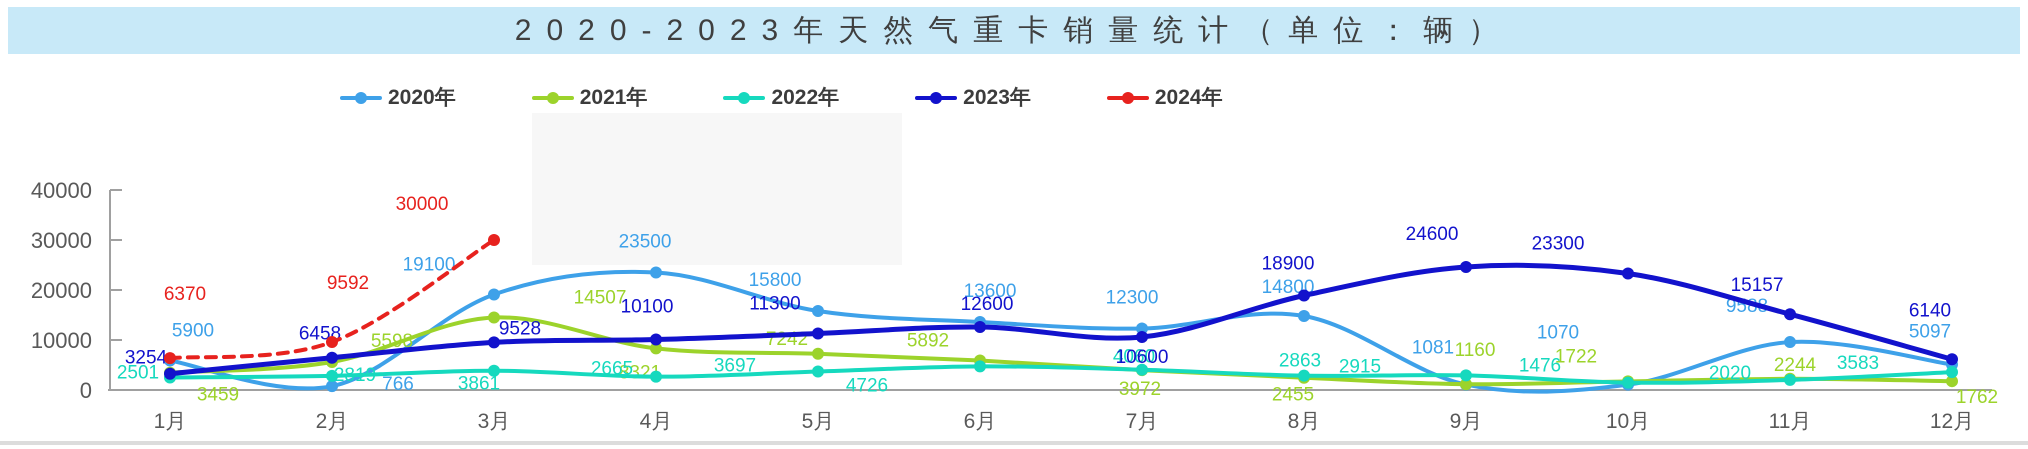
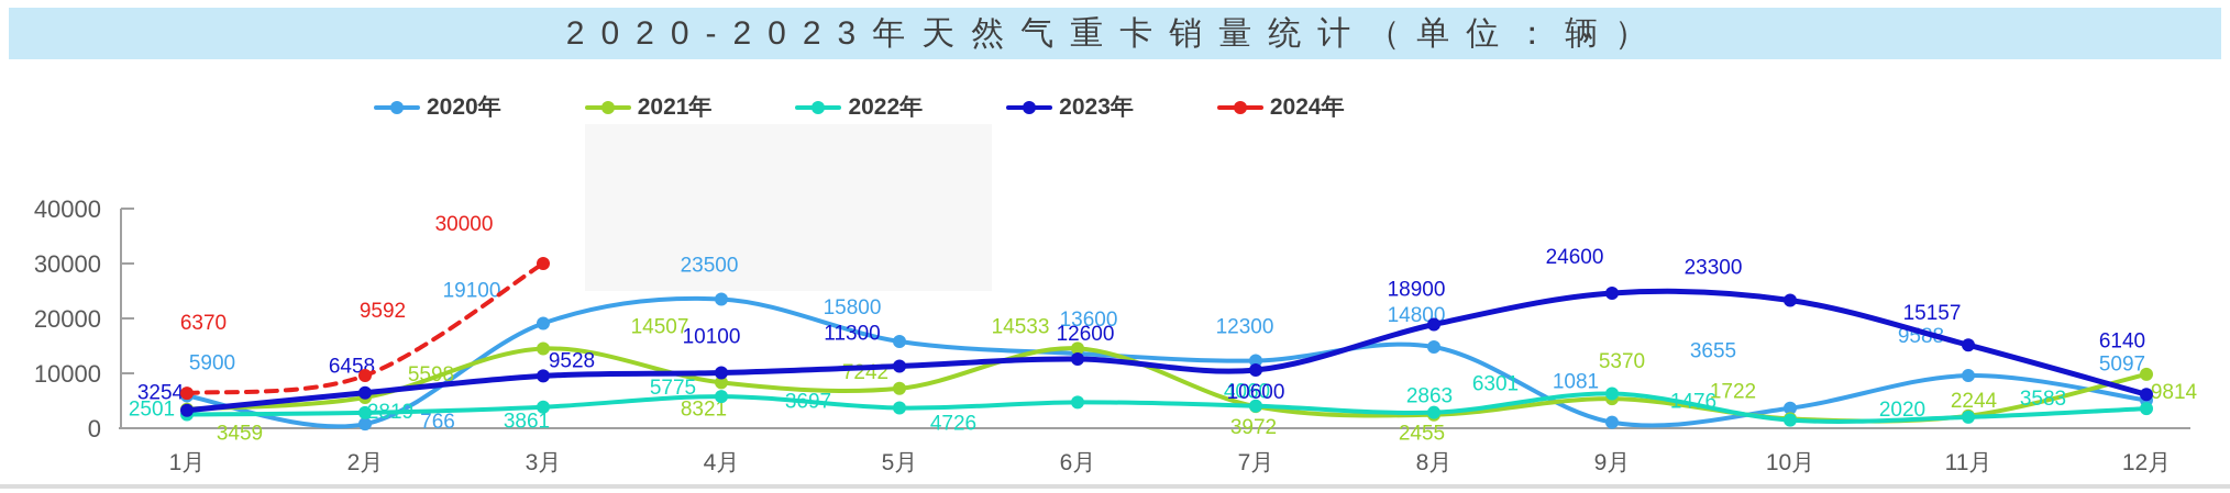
2022年/4月: 2665 -> 5775
2021年/6月: 5892 -> 14533
2021年/9月: 1160 -> 5370
2022年/9月: 2915 -> 6301
2020年/10月: 1070 -> 3655
2021年/12月: 1762 -> 9814
